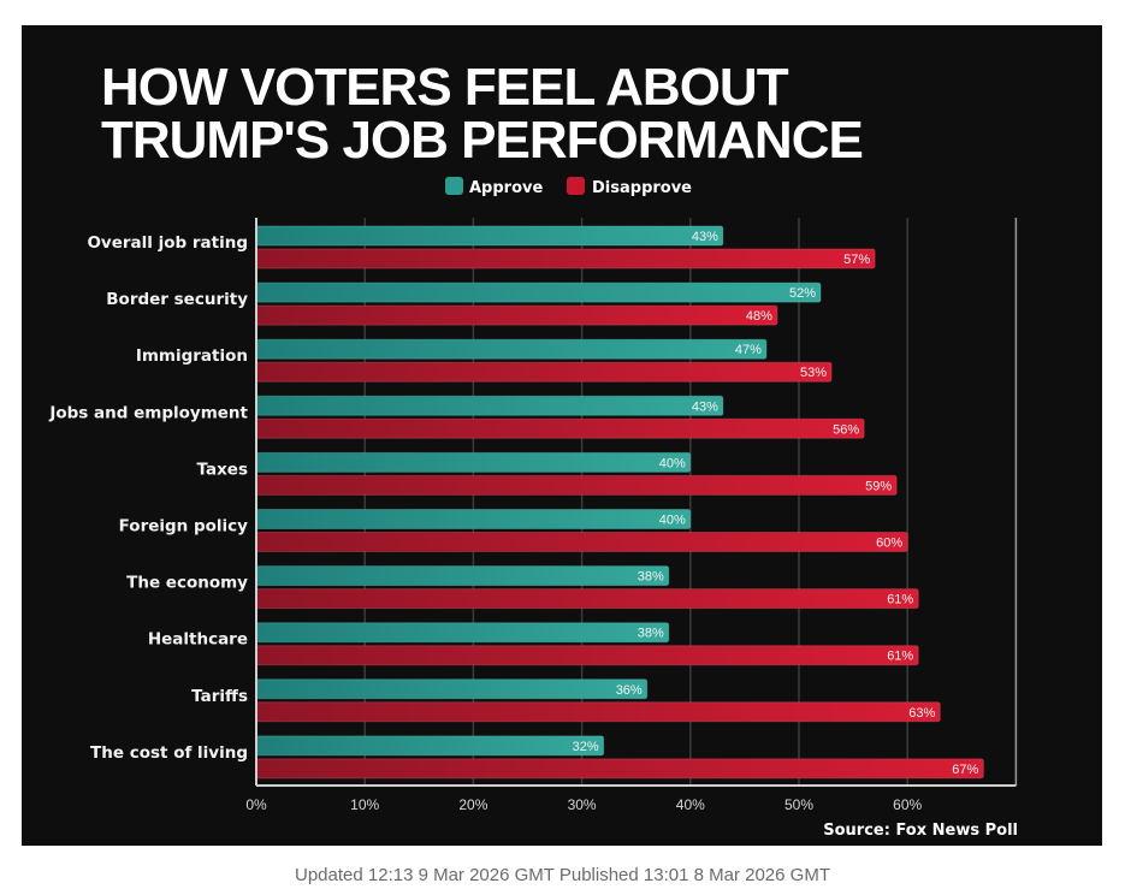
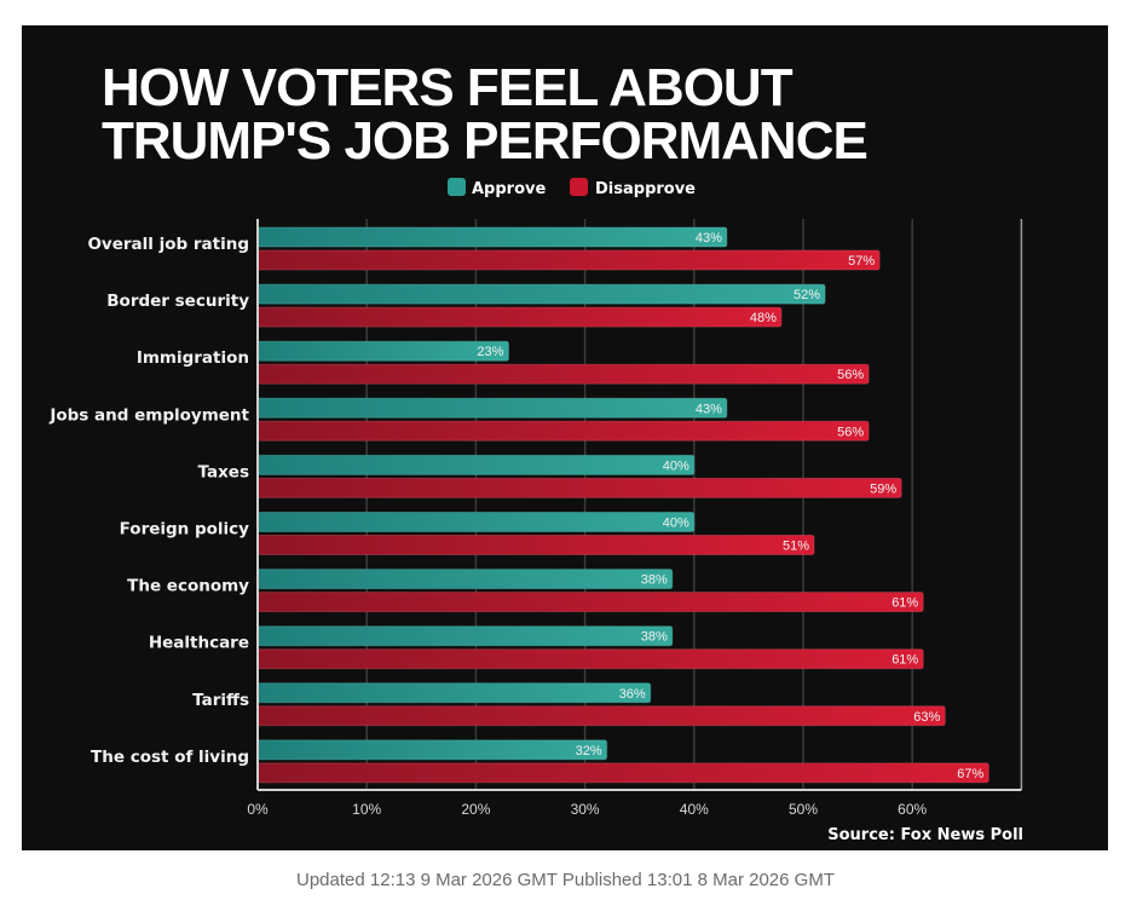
Approve/Immigration: 47% -> 23%
Disapprove/Immigration: 53% -> 56%
Disapprove/Foreign policy: 60% -> 51%
